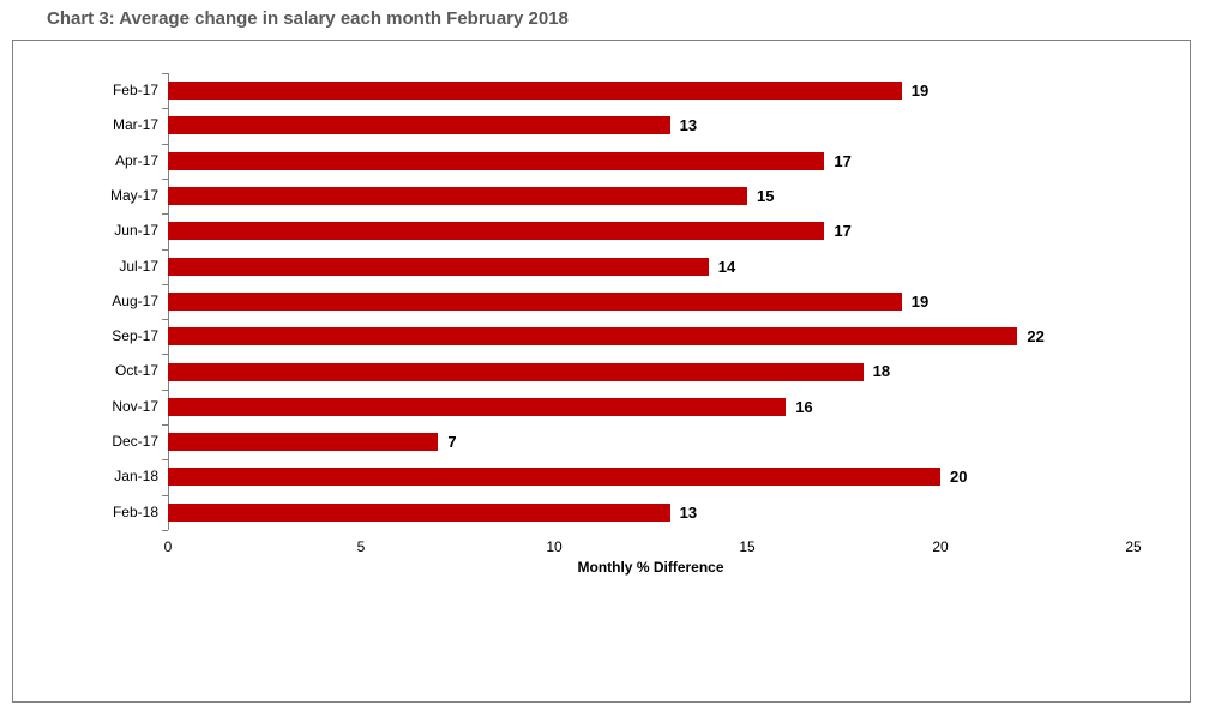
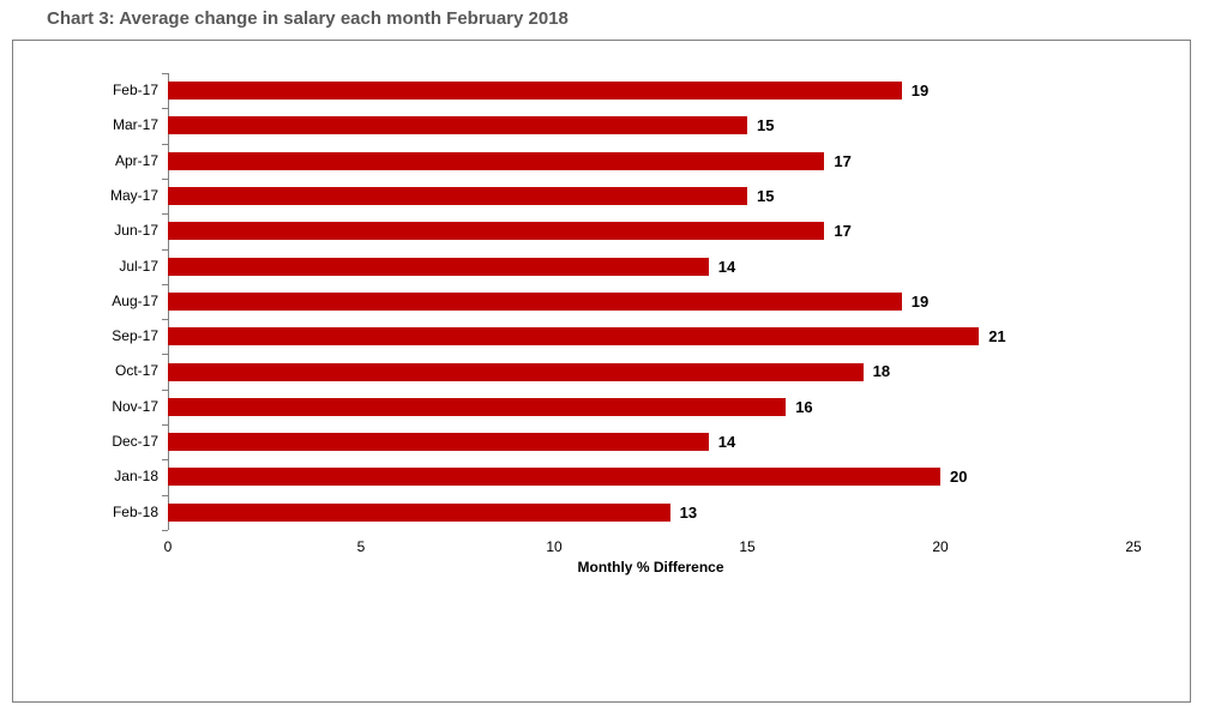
Mar-17: 13 -> 15
Sep-17: 22 -> 21
Dec-17: 7 -> 14
